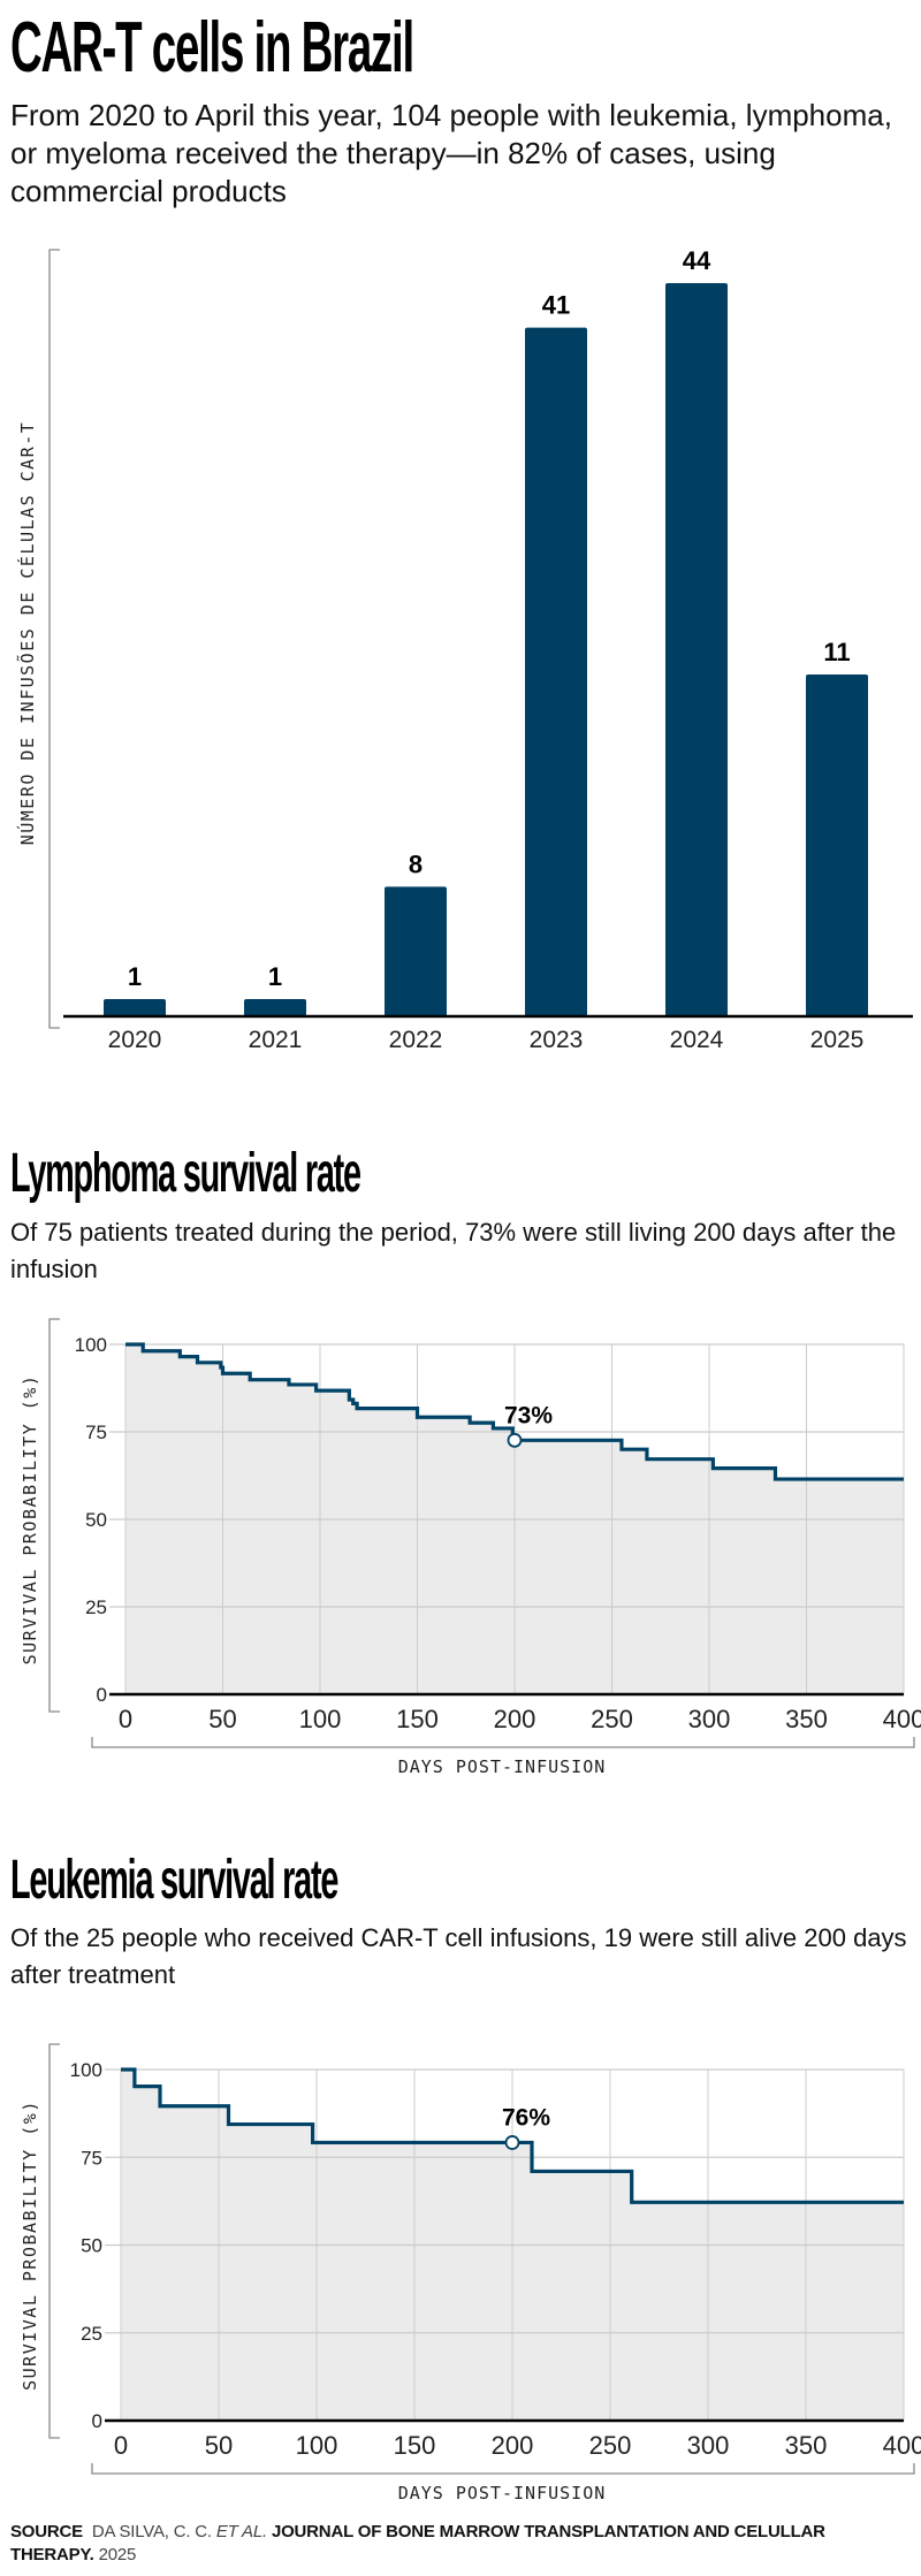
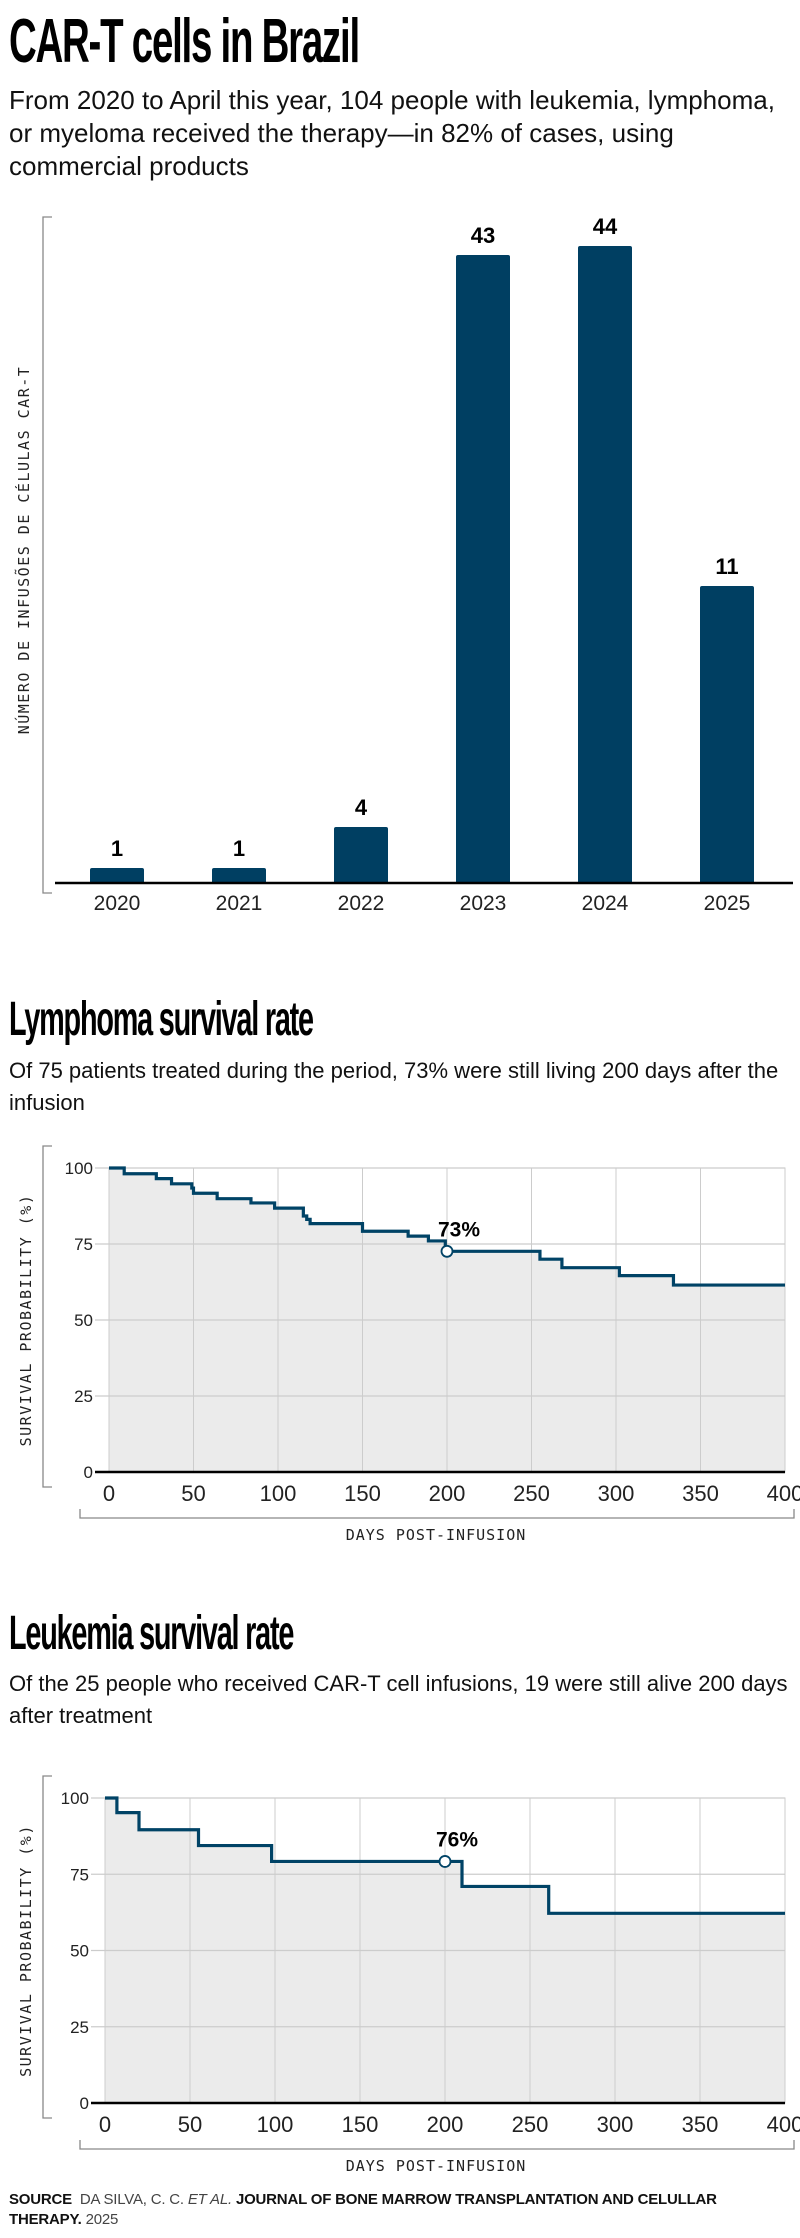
CAR-T cells in Brazil/2022: 8 -> 4
CAR-T cells in Brazil/2023: 41 -> 43
